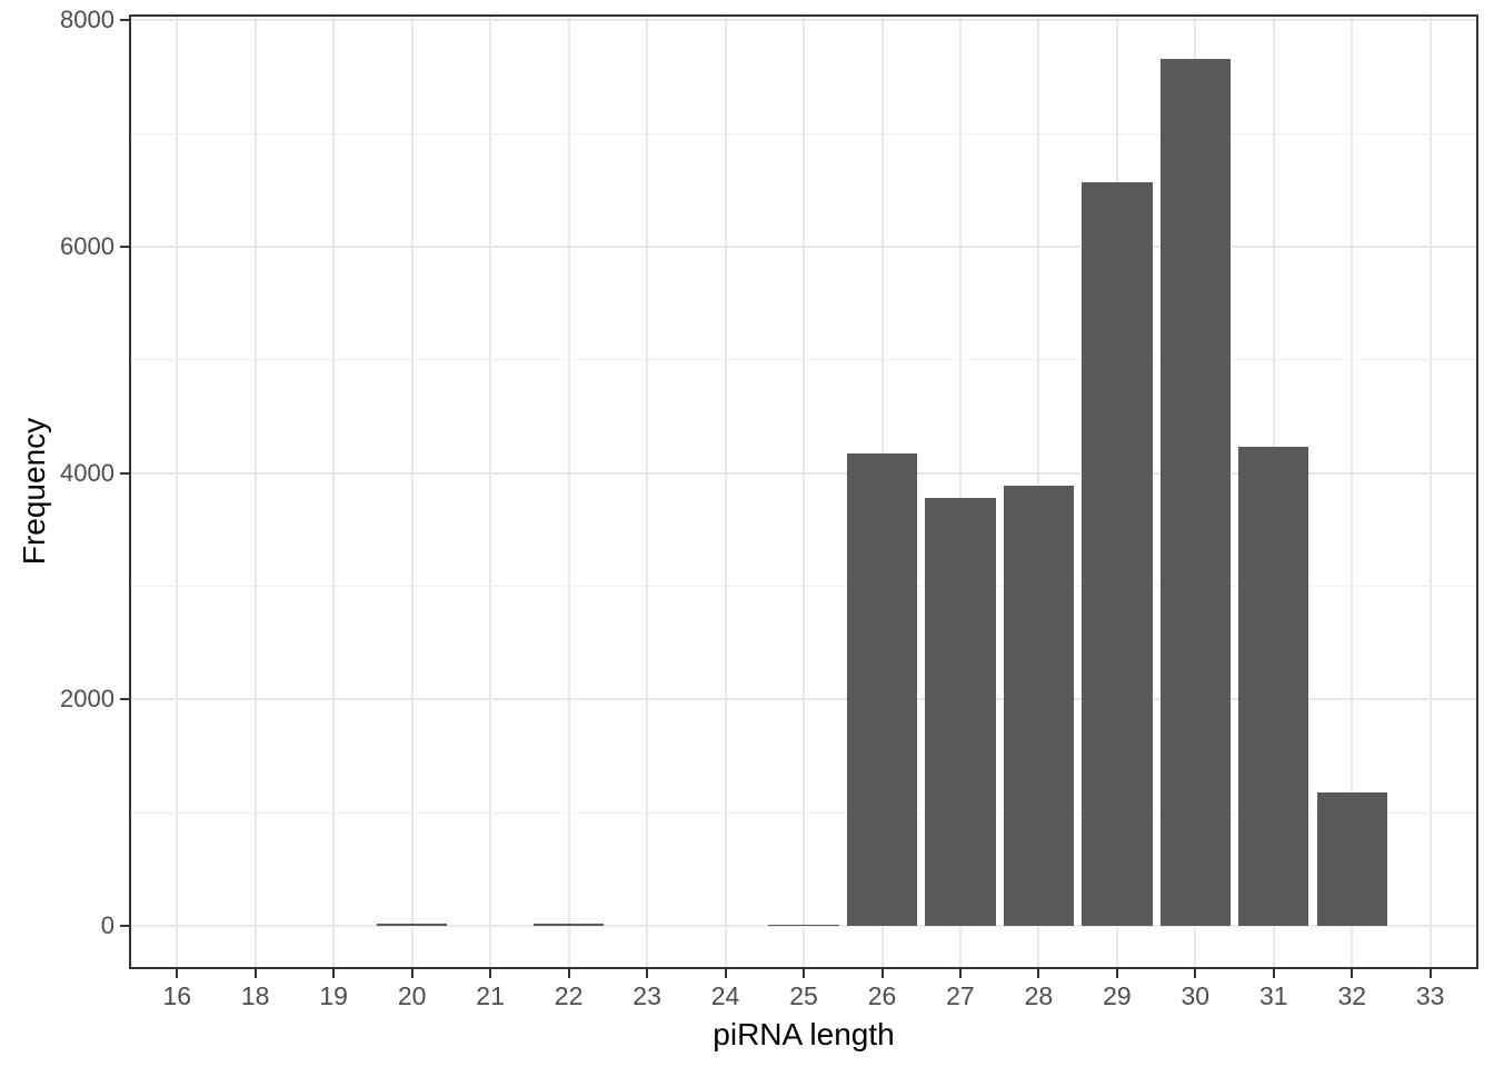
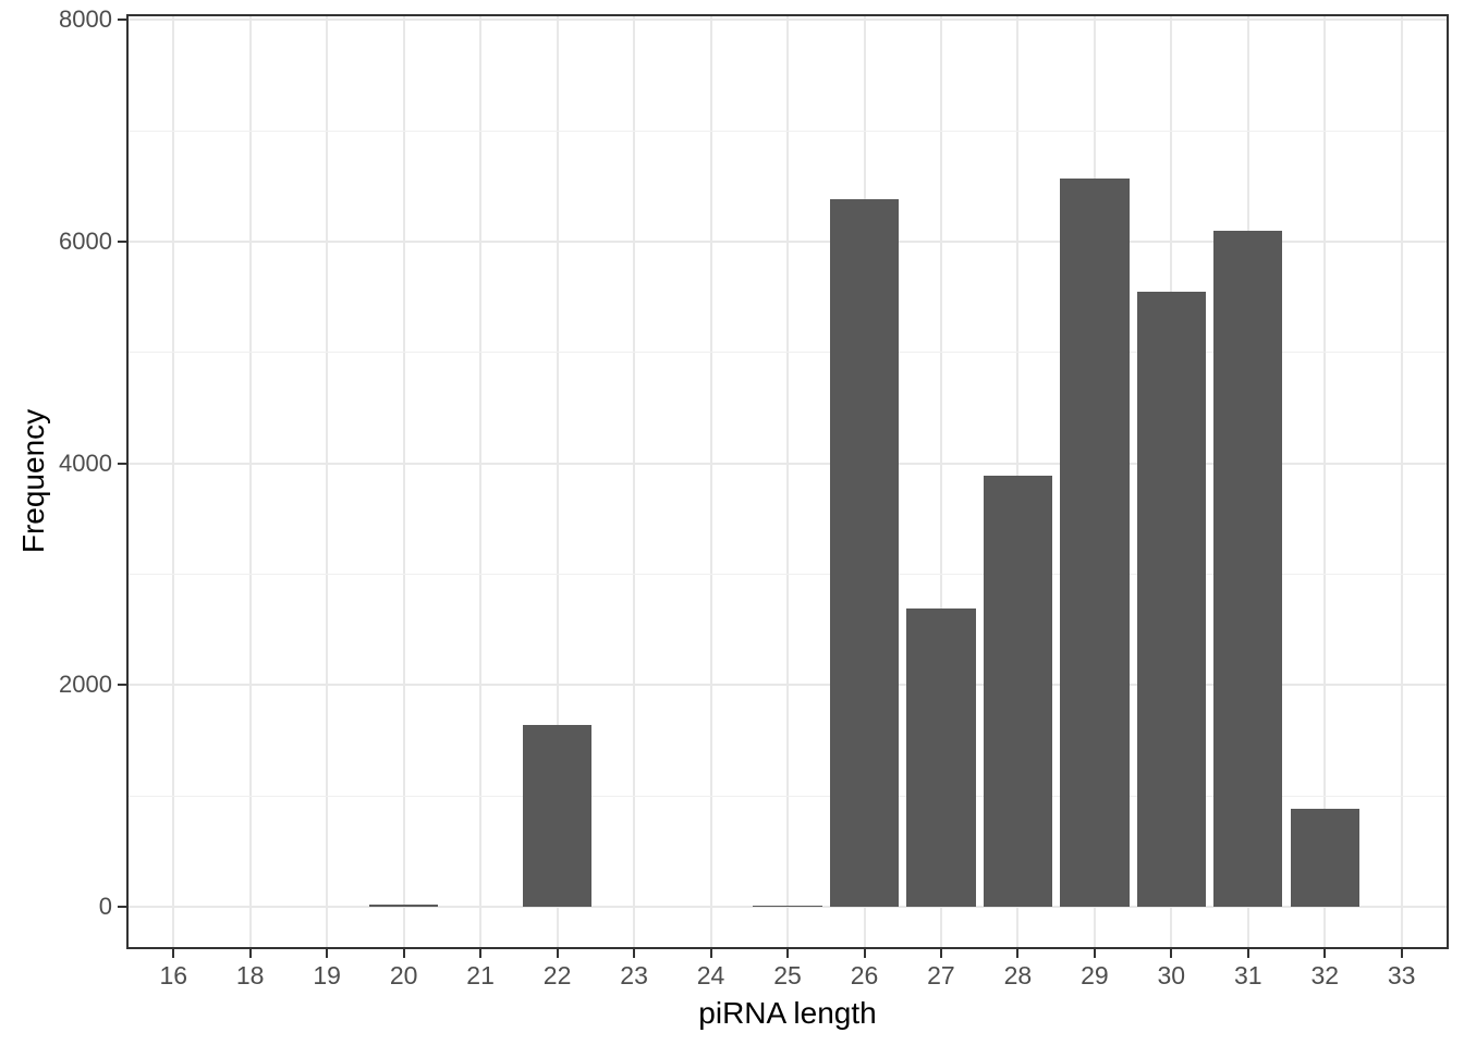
22: 20 -> 1640
26: 4170 -> 6380
27: 3780 -> 2690
30: 7660 -> 5550
31: 4230 -> 6100
32: 1180 -> 880
